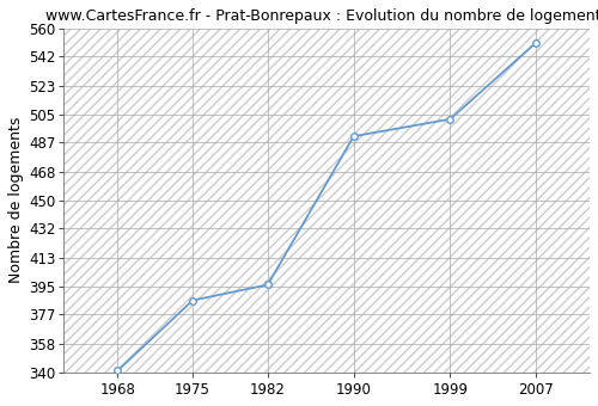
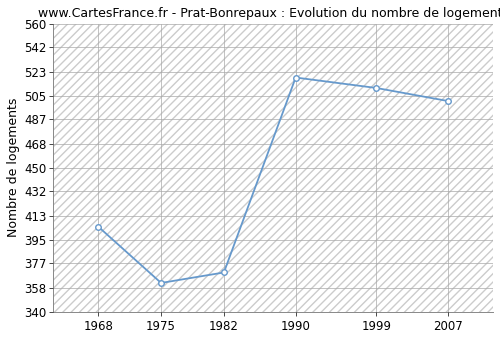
1968: 341 -> 405
1975: 386 -> 362
1982: 396 -> 370
1990: 491 -> 519
1999: 502 -> 511
2007: 551 -> 501
